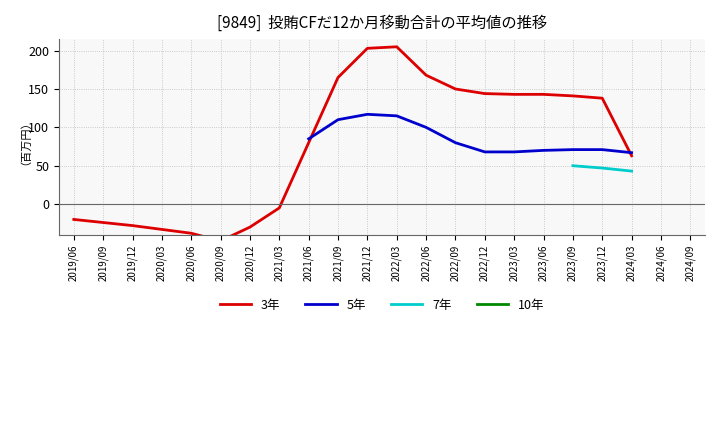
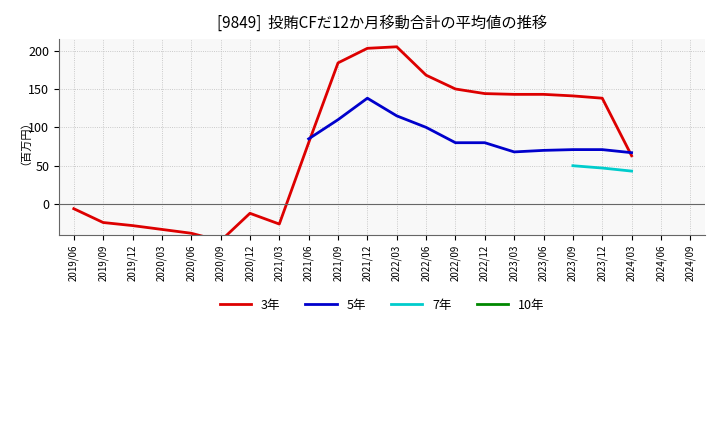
3年/2019/06: -20 -> -6
3年/2020/12: -30 -> -12
3年/2021/03: -5 -> -26
3年/2021/09: 165 -> 184
5年/2021/12: 117 -> 138
5年/2022/12: 68 -> 80
